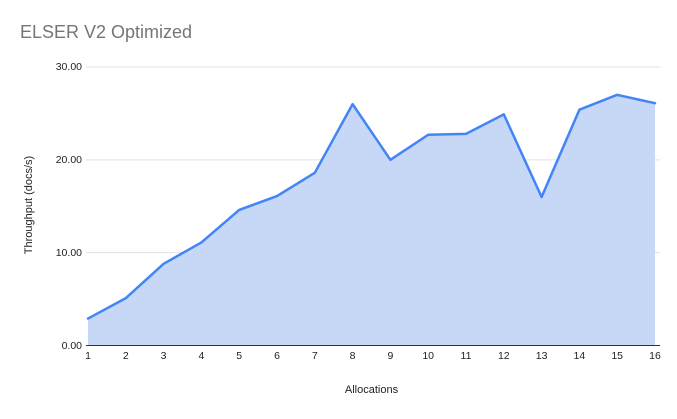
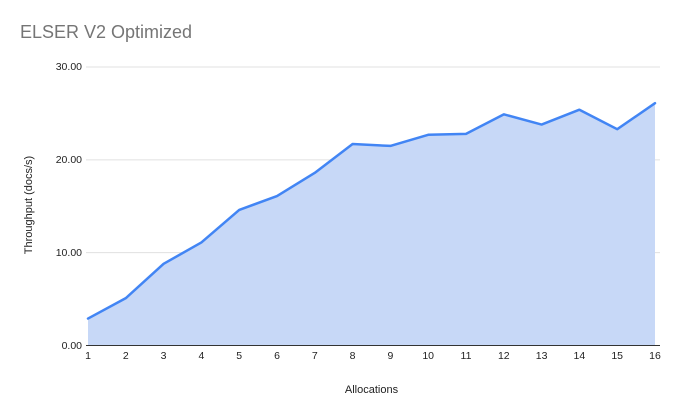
8: 26 -> 22
9: 20 -> 22
13: 16 -> 24
15: 27 -> 23
